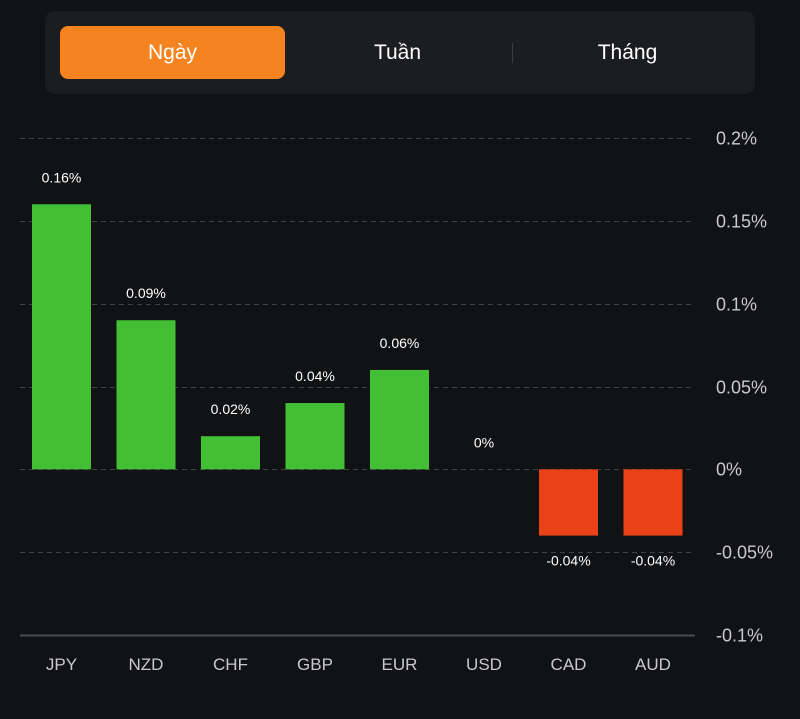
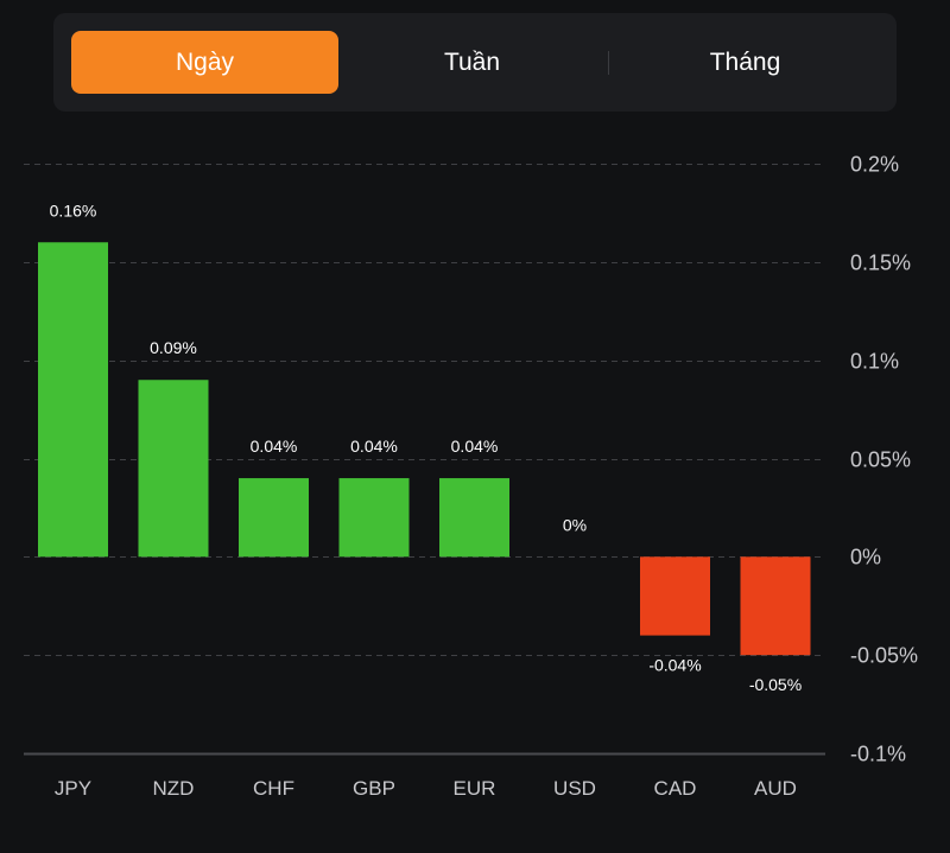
CHF: 0.02% -> 0.04%
EUR: 0.06% -> 0.04%
AUD: -0.04% -> -0.05%
